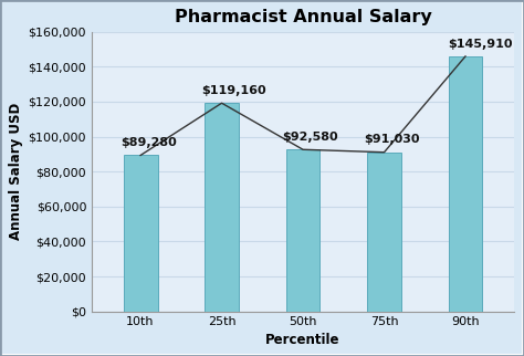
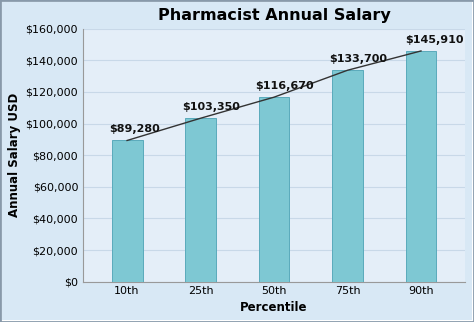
25th: $119,160 -> $103,350
50th: $92,580 -> $116,670
75th: $91,030 -> $133,700
